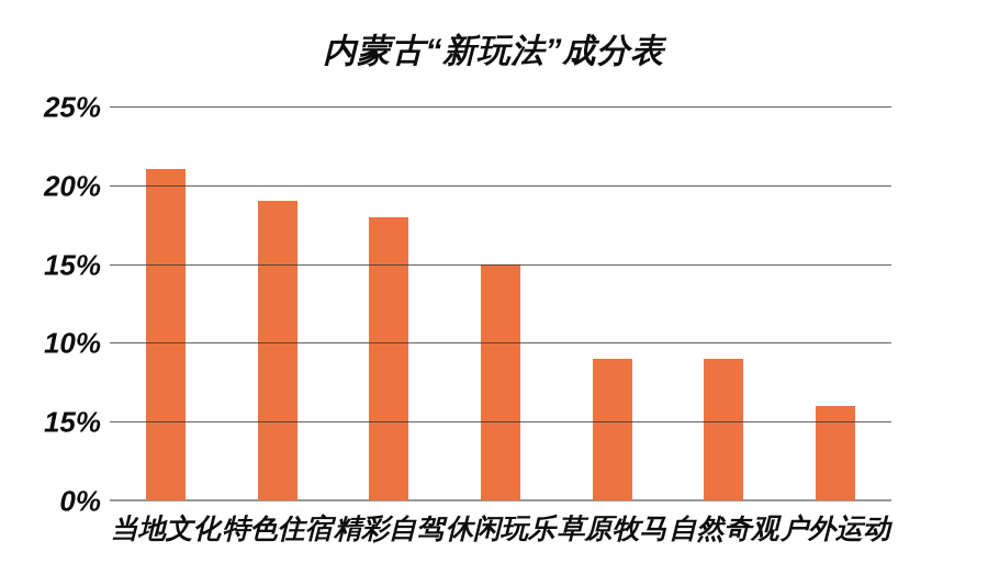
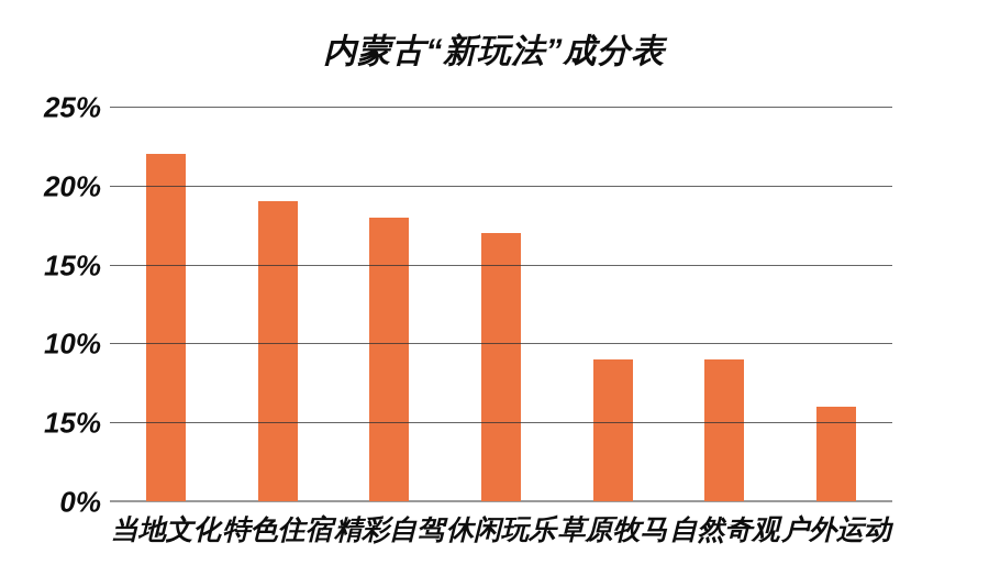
当地文化: 21% -> 22%
休闲玩乐: 15% -> 17%
